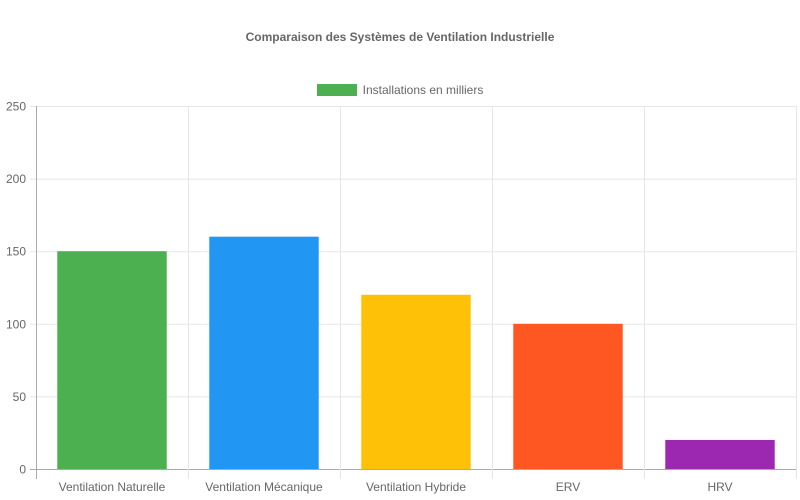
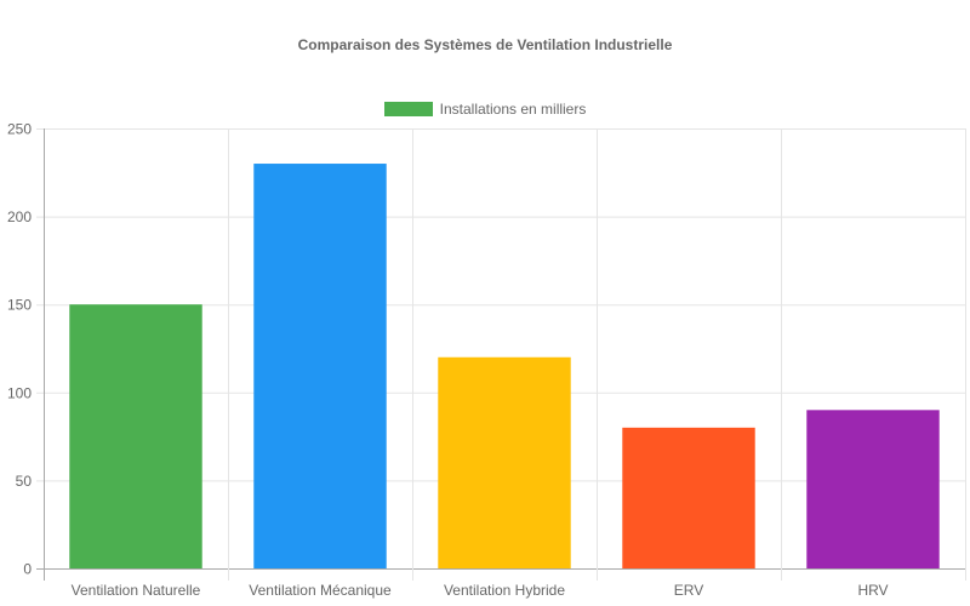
Ventilation Mécanique: 160 -> 230
ERV: 100 -> 80
HRV: 20 -> 90
